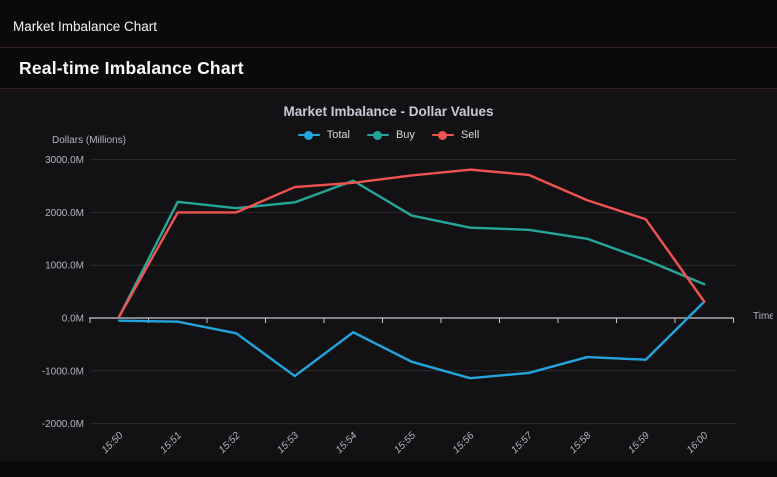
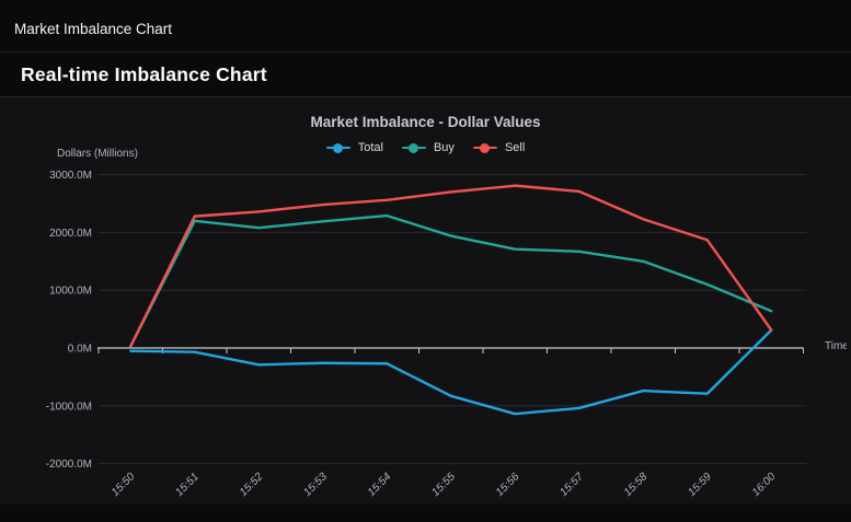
Sell/15:51: 2000M -> 2300M
Sell/15:52: 2000M -> 2400M
Total/15:53: -1100M -> -300M
Buy/15:54: 2600M -> 2300M
